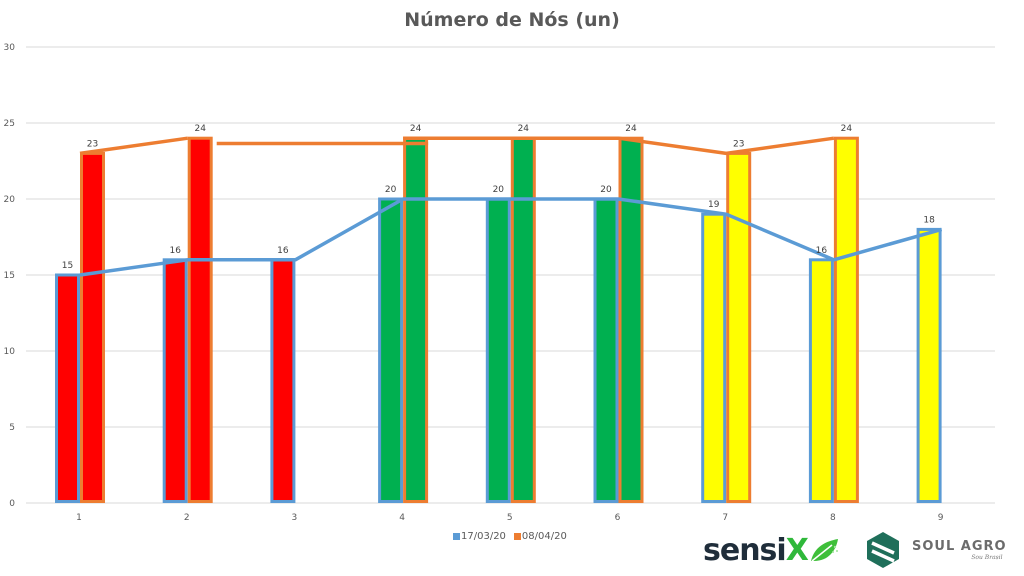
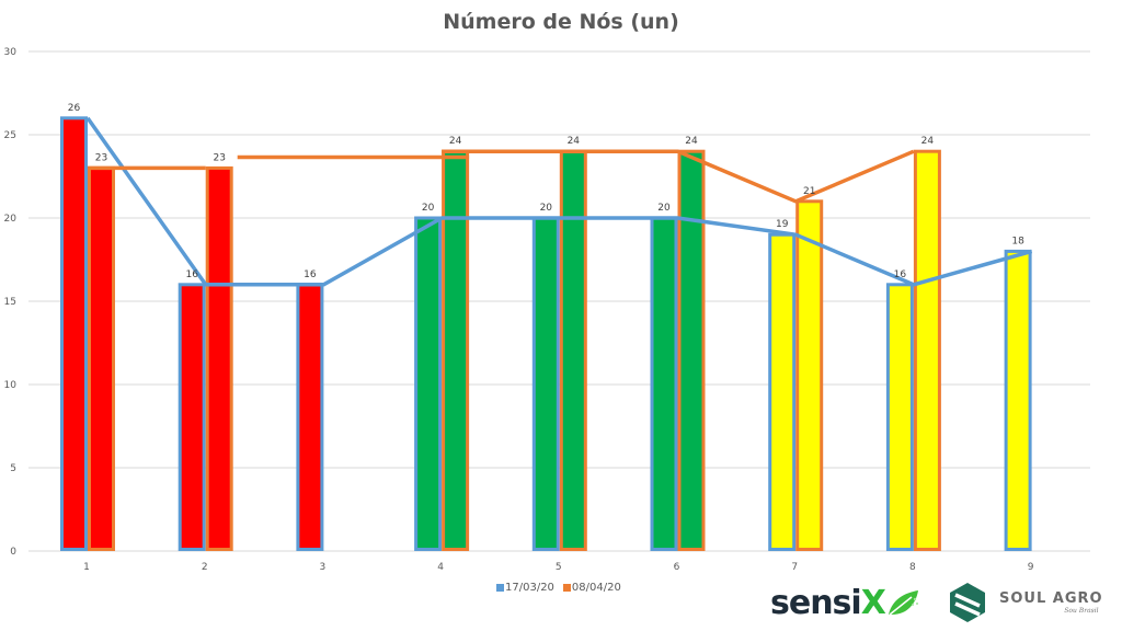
17/03/20/1: 15 -> 26
08/04/20/2: 24 -> 23
08/04/20/7: 23 -> 21
